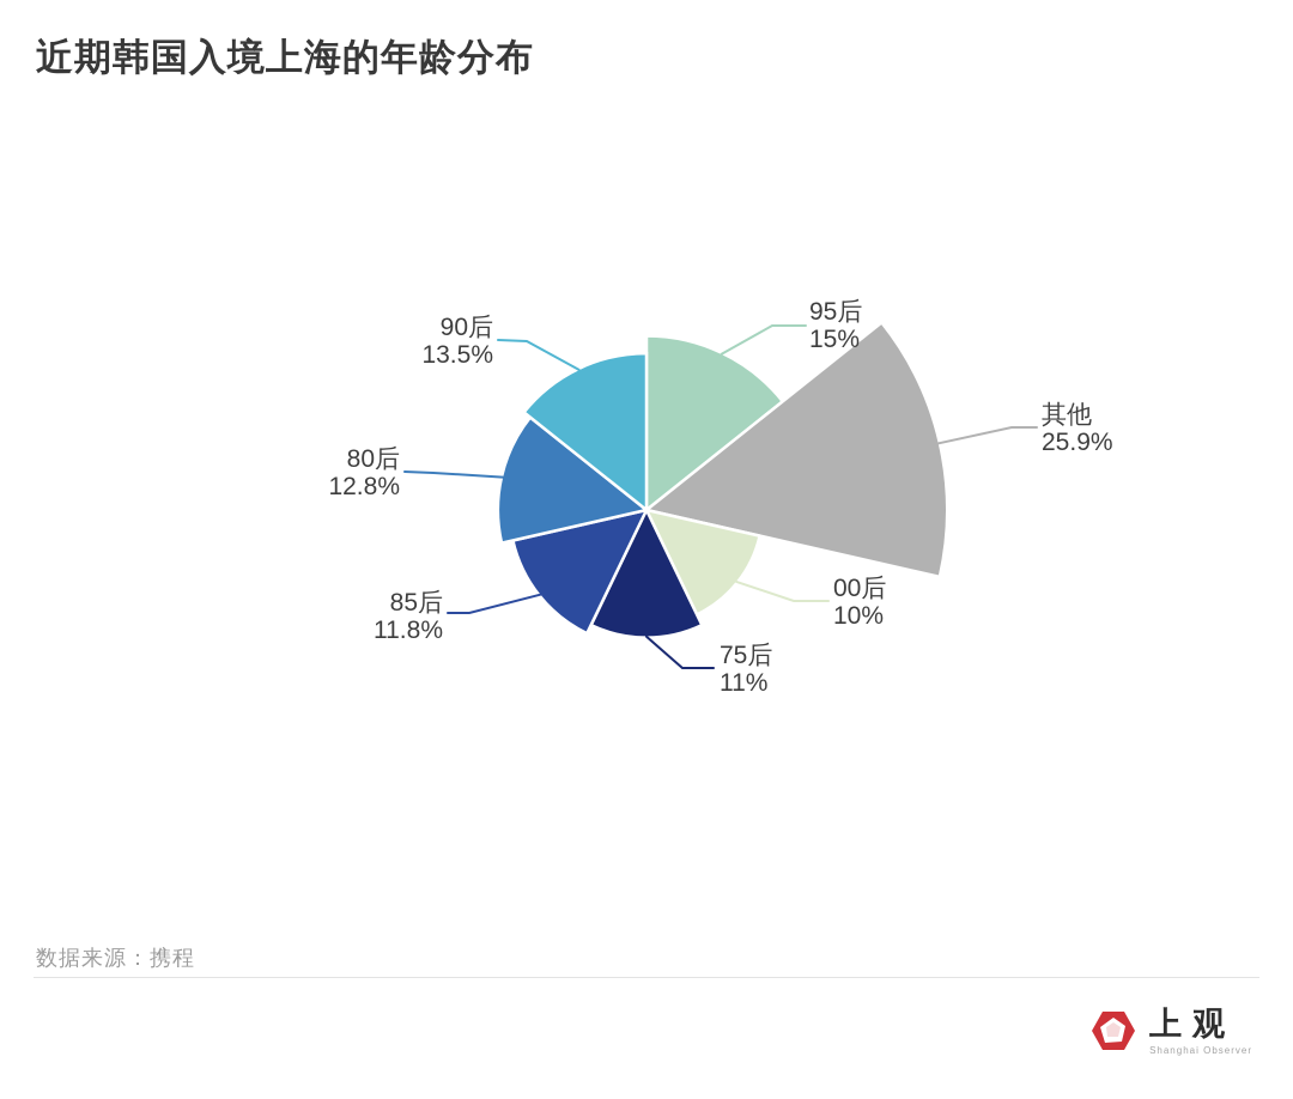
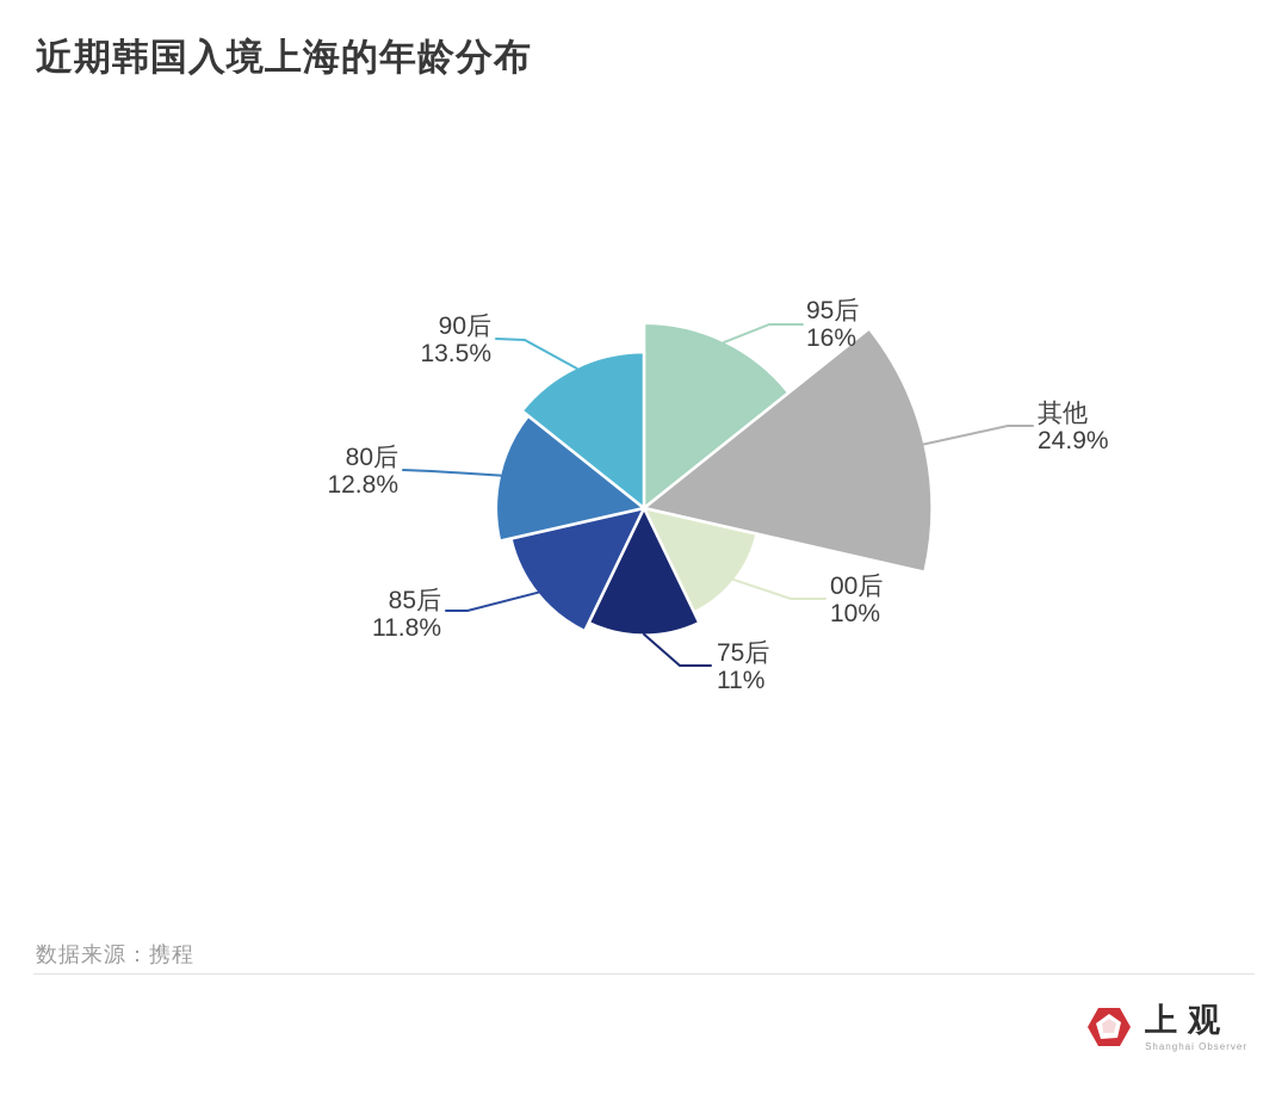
95后: 15% -> 16%
其他: 25.9% -> 24.9%
